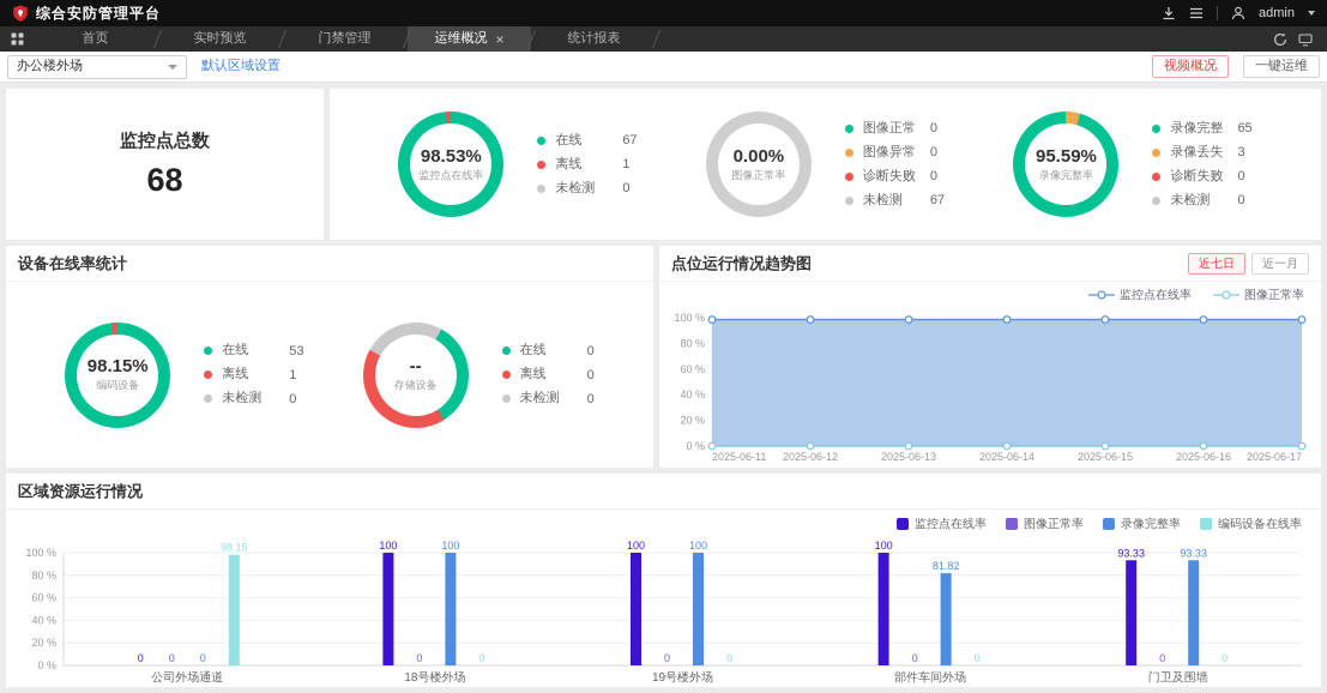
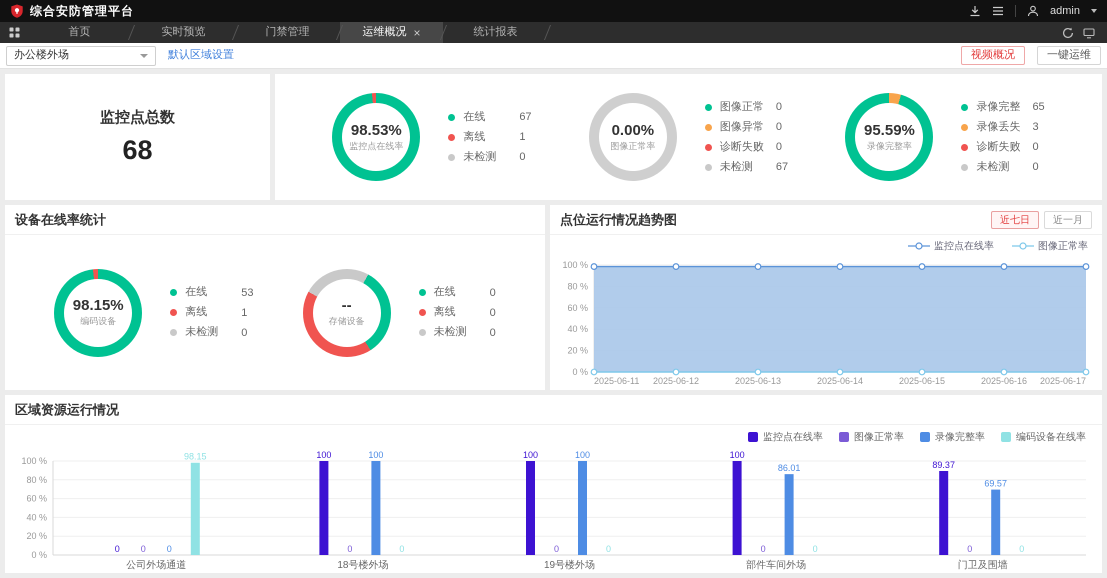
区域资源运行情况/录像完整率/部件车间外场: 81.82 -> 86.01
区域资源运行情况/监控点在线率/门卫及围墙: 93.33 -> 89.37
区域资源运行情况/录像完整率/门卫及围墙: 93.33 -> 69.57
